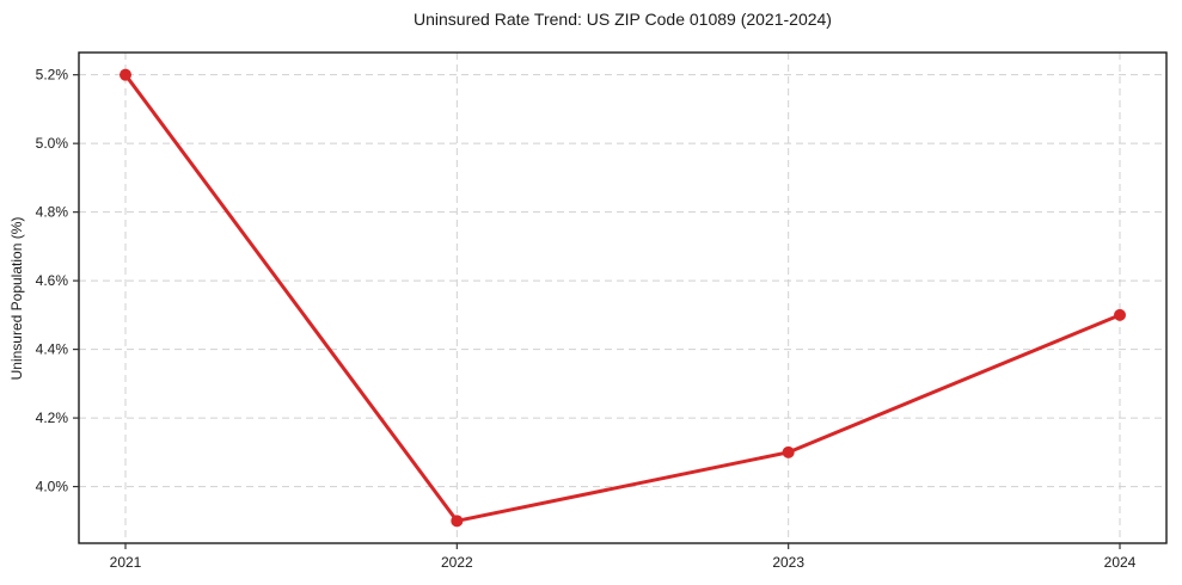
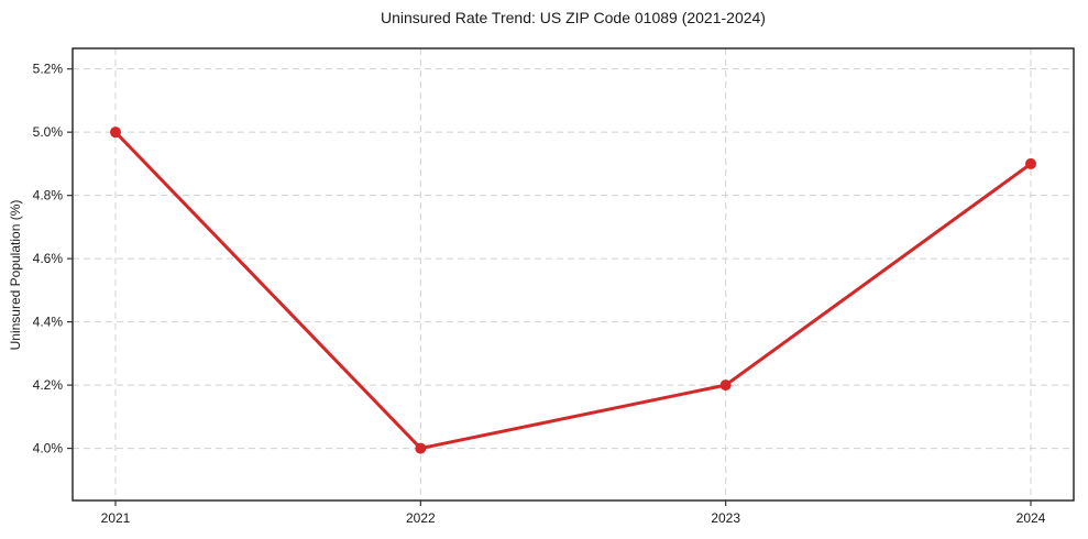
2021: 5.2% -> 5.0%
2022: 3.9% -> 4.0%
2023: 4.1% -> 4.2%
2024: 4.5% -> 4.9%
